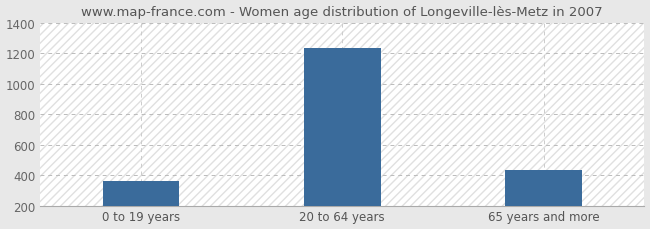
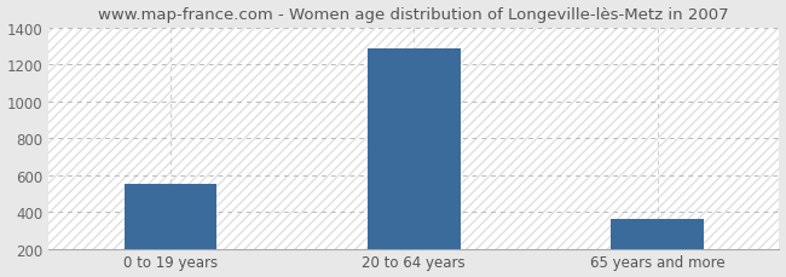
0 to 19 years: 360 -> 550
20 to 64 years: 1240 -> 1290
65 years and more: 440 -> 360
